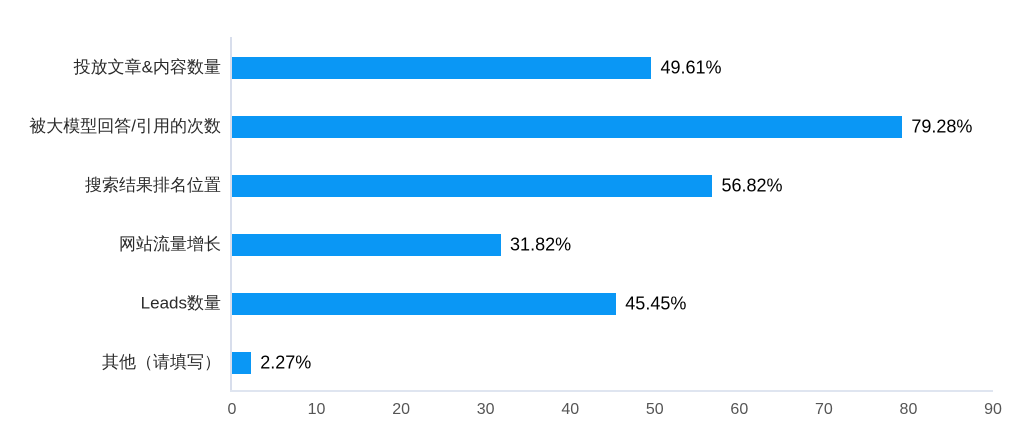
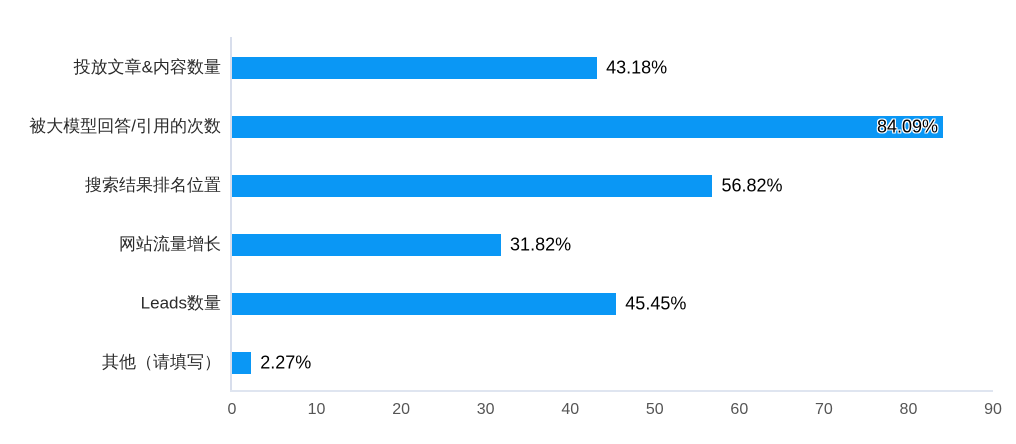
投放文章&内容数量: 49.61% -> 43.18%
被大模型回答/引用的次数: 79.28% -> 84.09%
